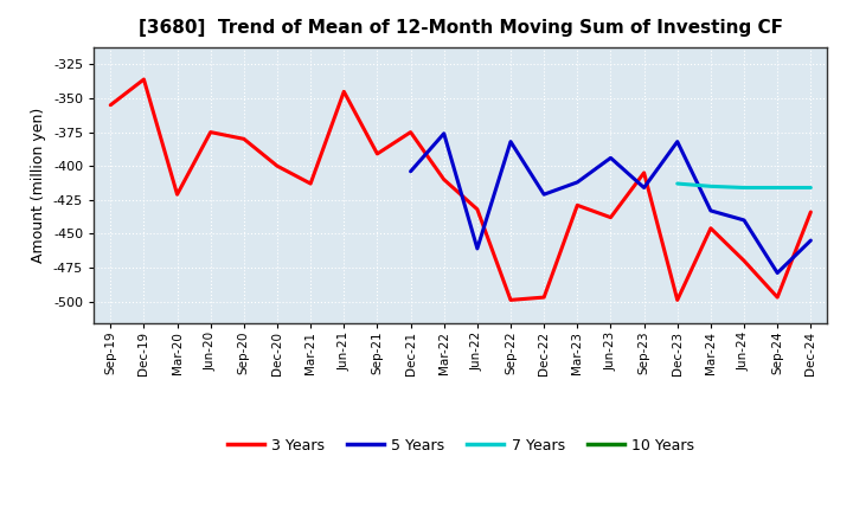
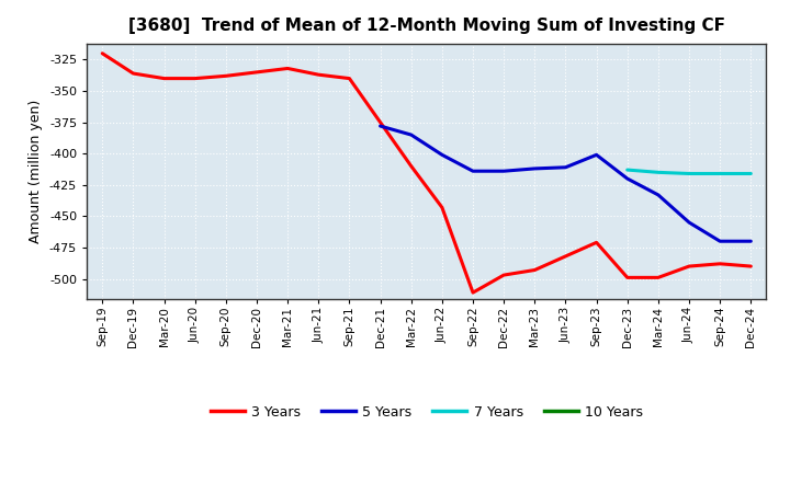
3 Years/Sep-19: -355 -> -320
3 Years/Mar-20: -421 -> -340
3 Years/Jun-20: -375 -> -340
3 Years/Sep-20: -380 -> -338
3 Years/Dec-20: -400 -> -335
3 Years/Mar-21: -413 -> -332
3 Years/Jun-21: -345 -> -337
3 Years/Sep-21: -391 -> -340
5 Years/Dec-21: -404 -> -378
5 Years/Mar-22: -376 -> -385
3 Years/Jun-22: -432 -> -443
5 Years/Jun-22: -461 -> -401
3 Years/Sep-22: -499 -> -511
5 Years/Sep-22: -382 -> -414
5 Years/Dec-22: -421 -> -414
3 Years/Mar-23: -429 -> -493
3 Years/Jun-23: -438 -> -482
5 Years/Jun-23: -394 -> -411
3 Years/Sep-23: -405 -> -471
5 Years/Sep-23: -416 -> -401
5 Years/Dec-23: -382 -> -420
3 Years/Mar-24: -446 -> -499
3 Years/Jun-24: -470 -> -490
5 Years/Jun-24: -440 -> -455
3 Years/Sep-24: -497 -> -488
5 Years/Sep-24: -479 -> -470
3 Years/Dec-24: -434 -> -490
5 Years/Dec-24: -455 -> -470
